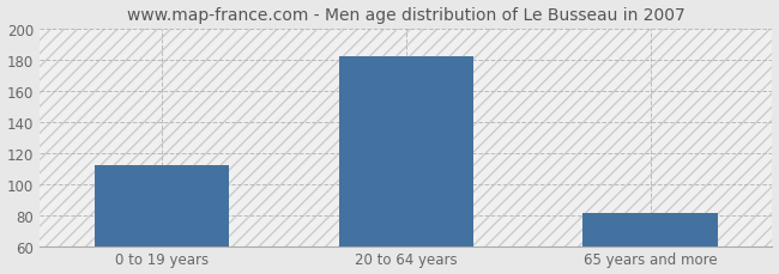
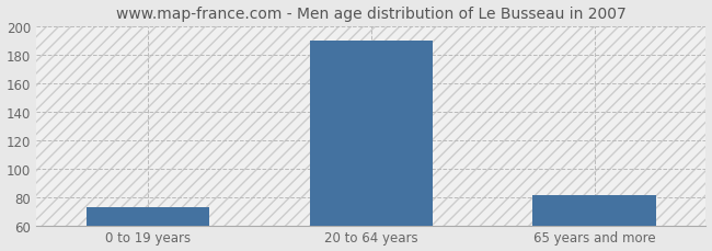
0 to 19 years: 112 -> 73
20 to 64 years: 182 -> 190
